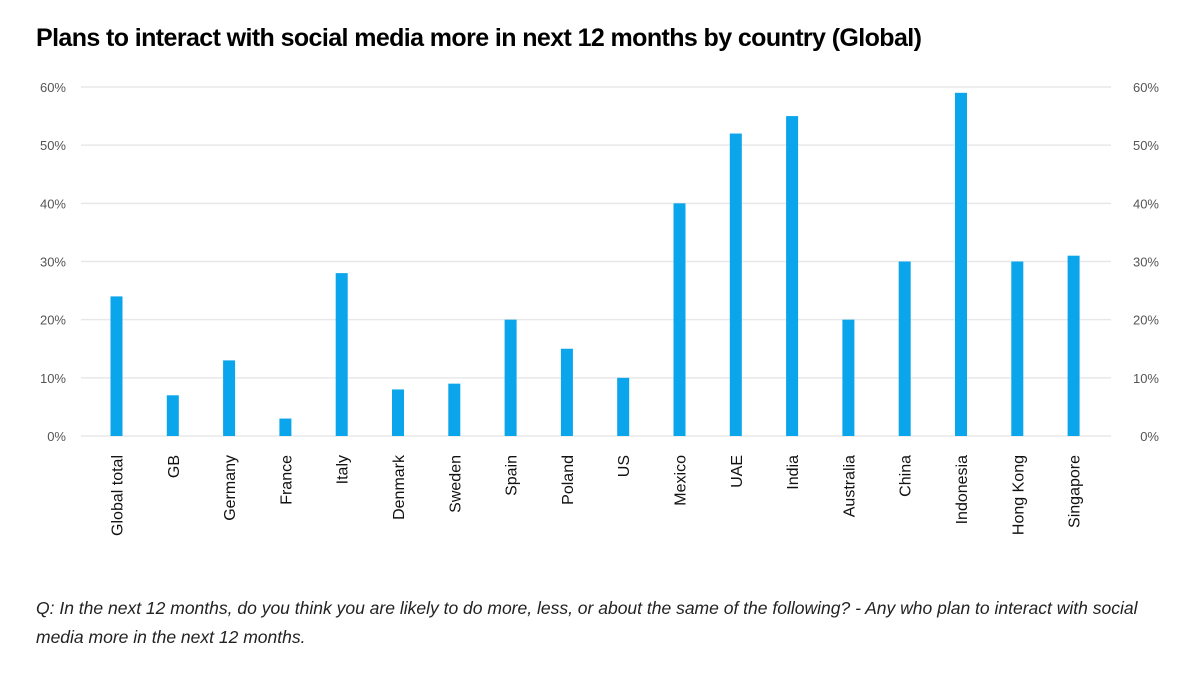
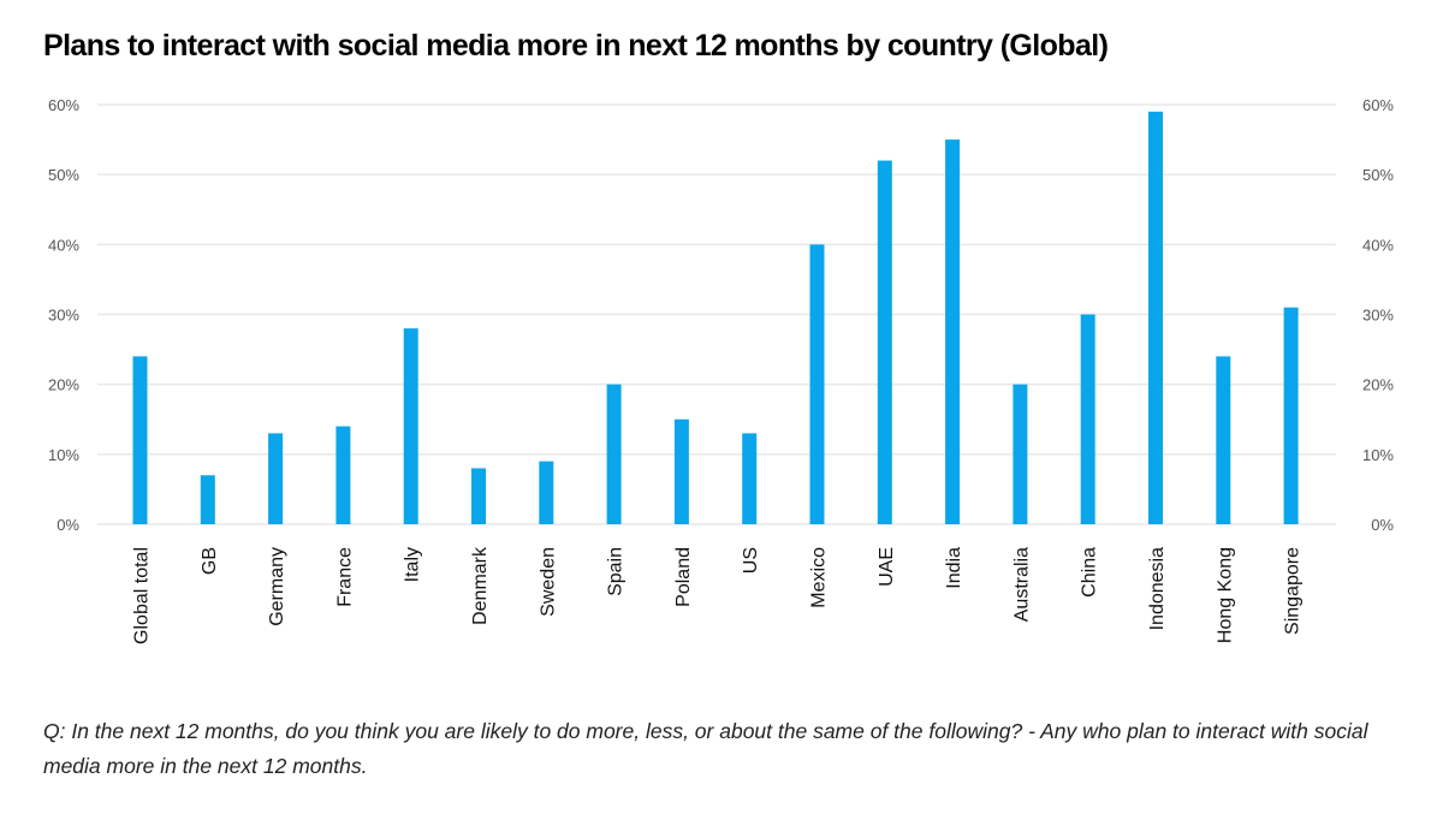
France: 3% -> 14%
US: 10% -> 13%
Hong Kong: 30% -> 24%
